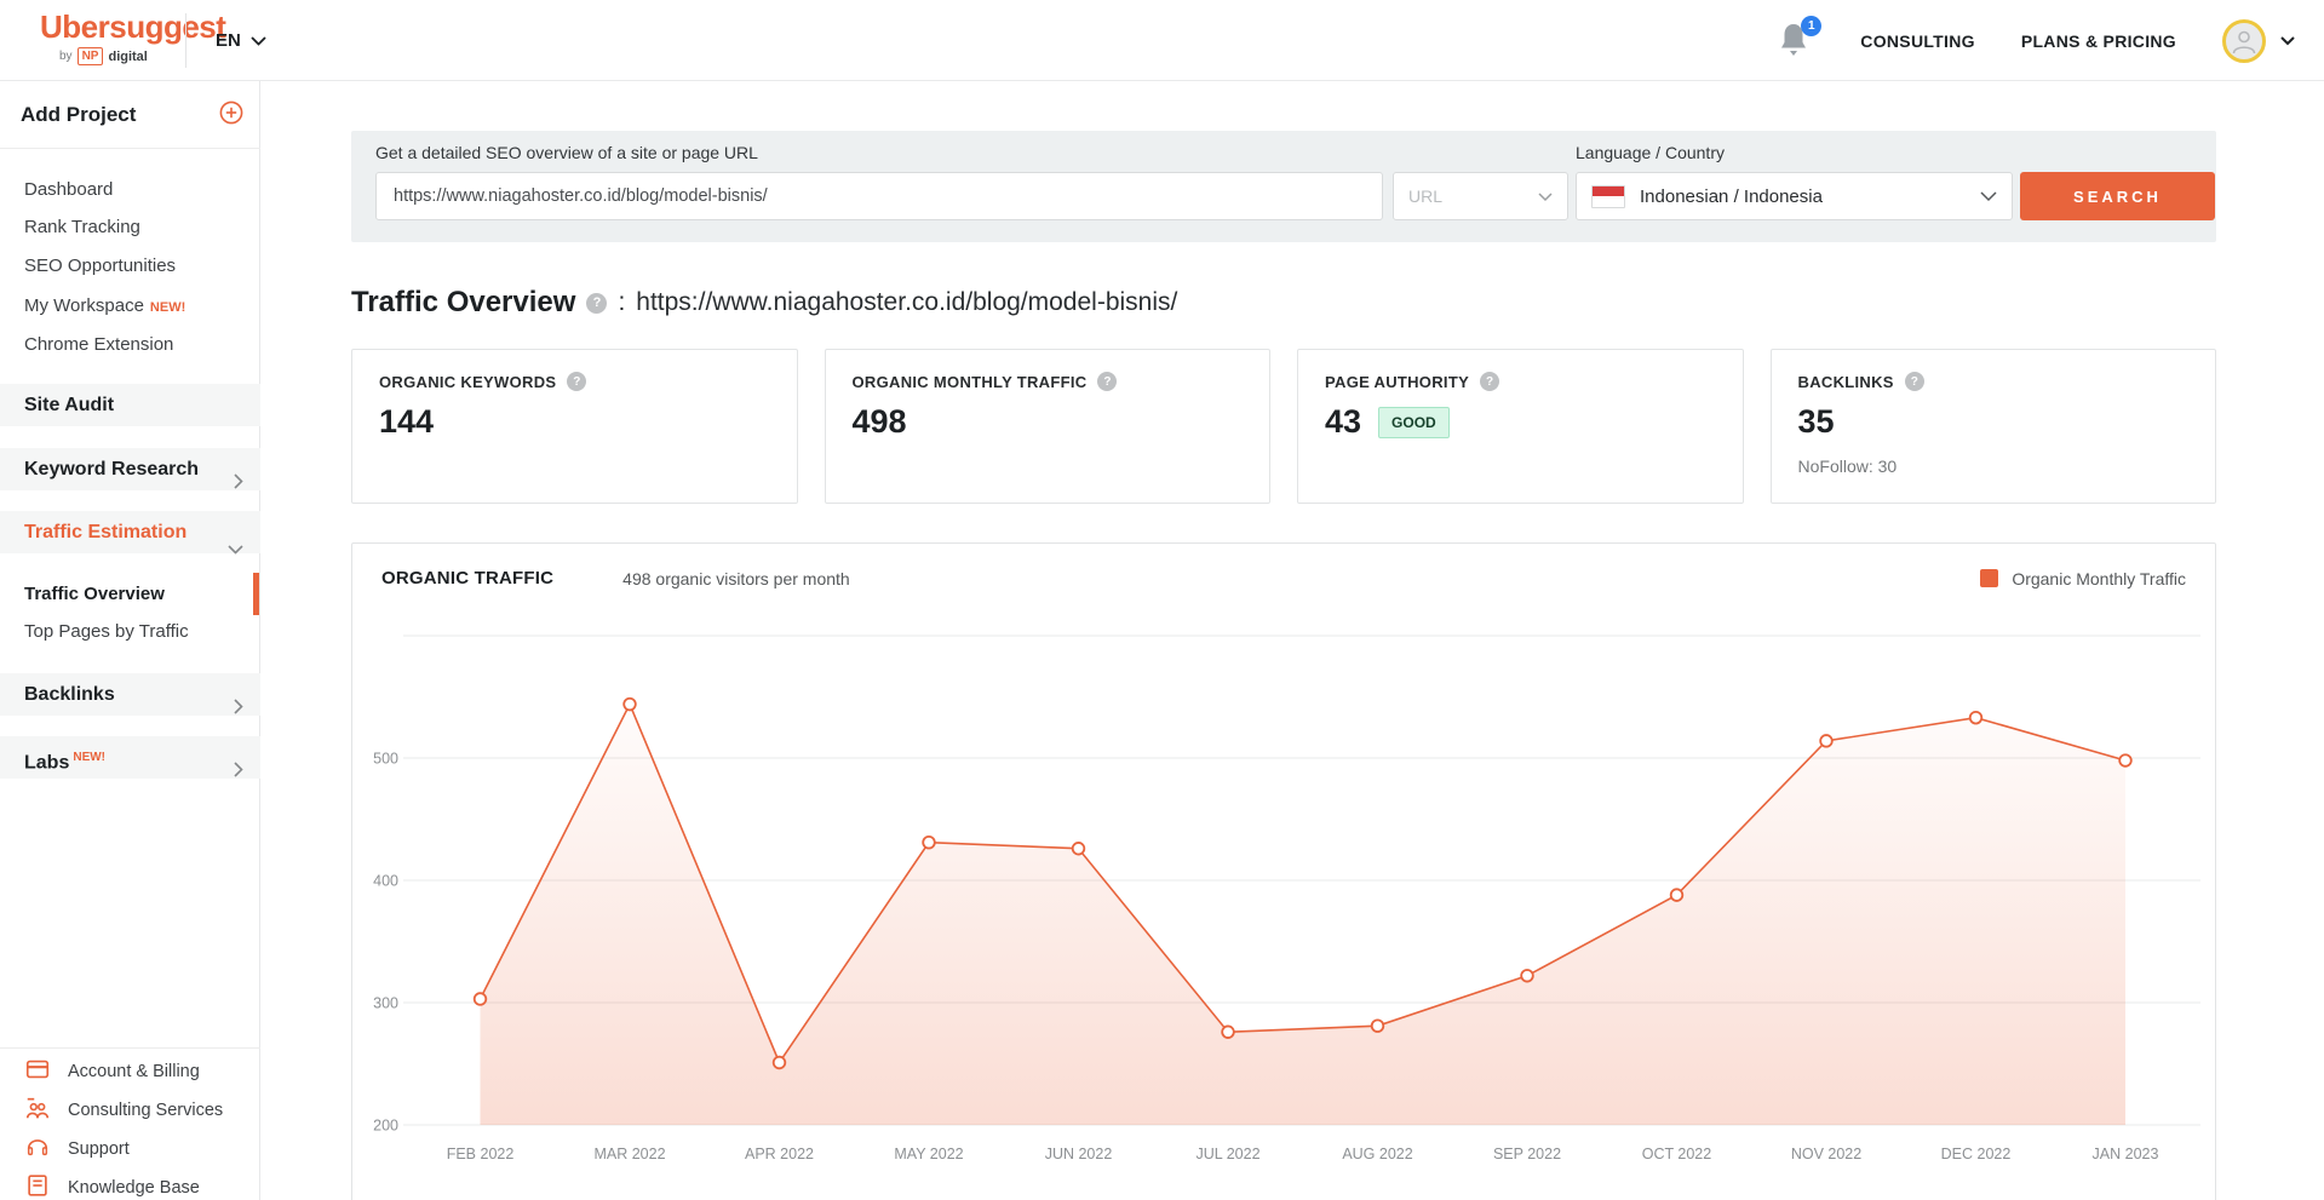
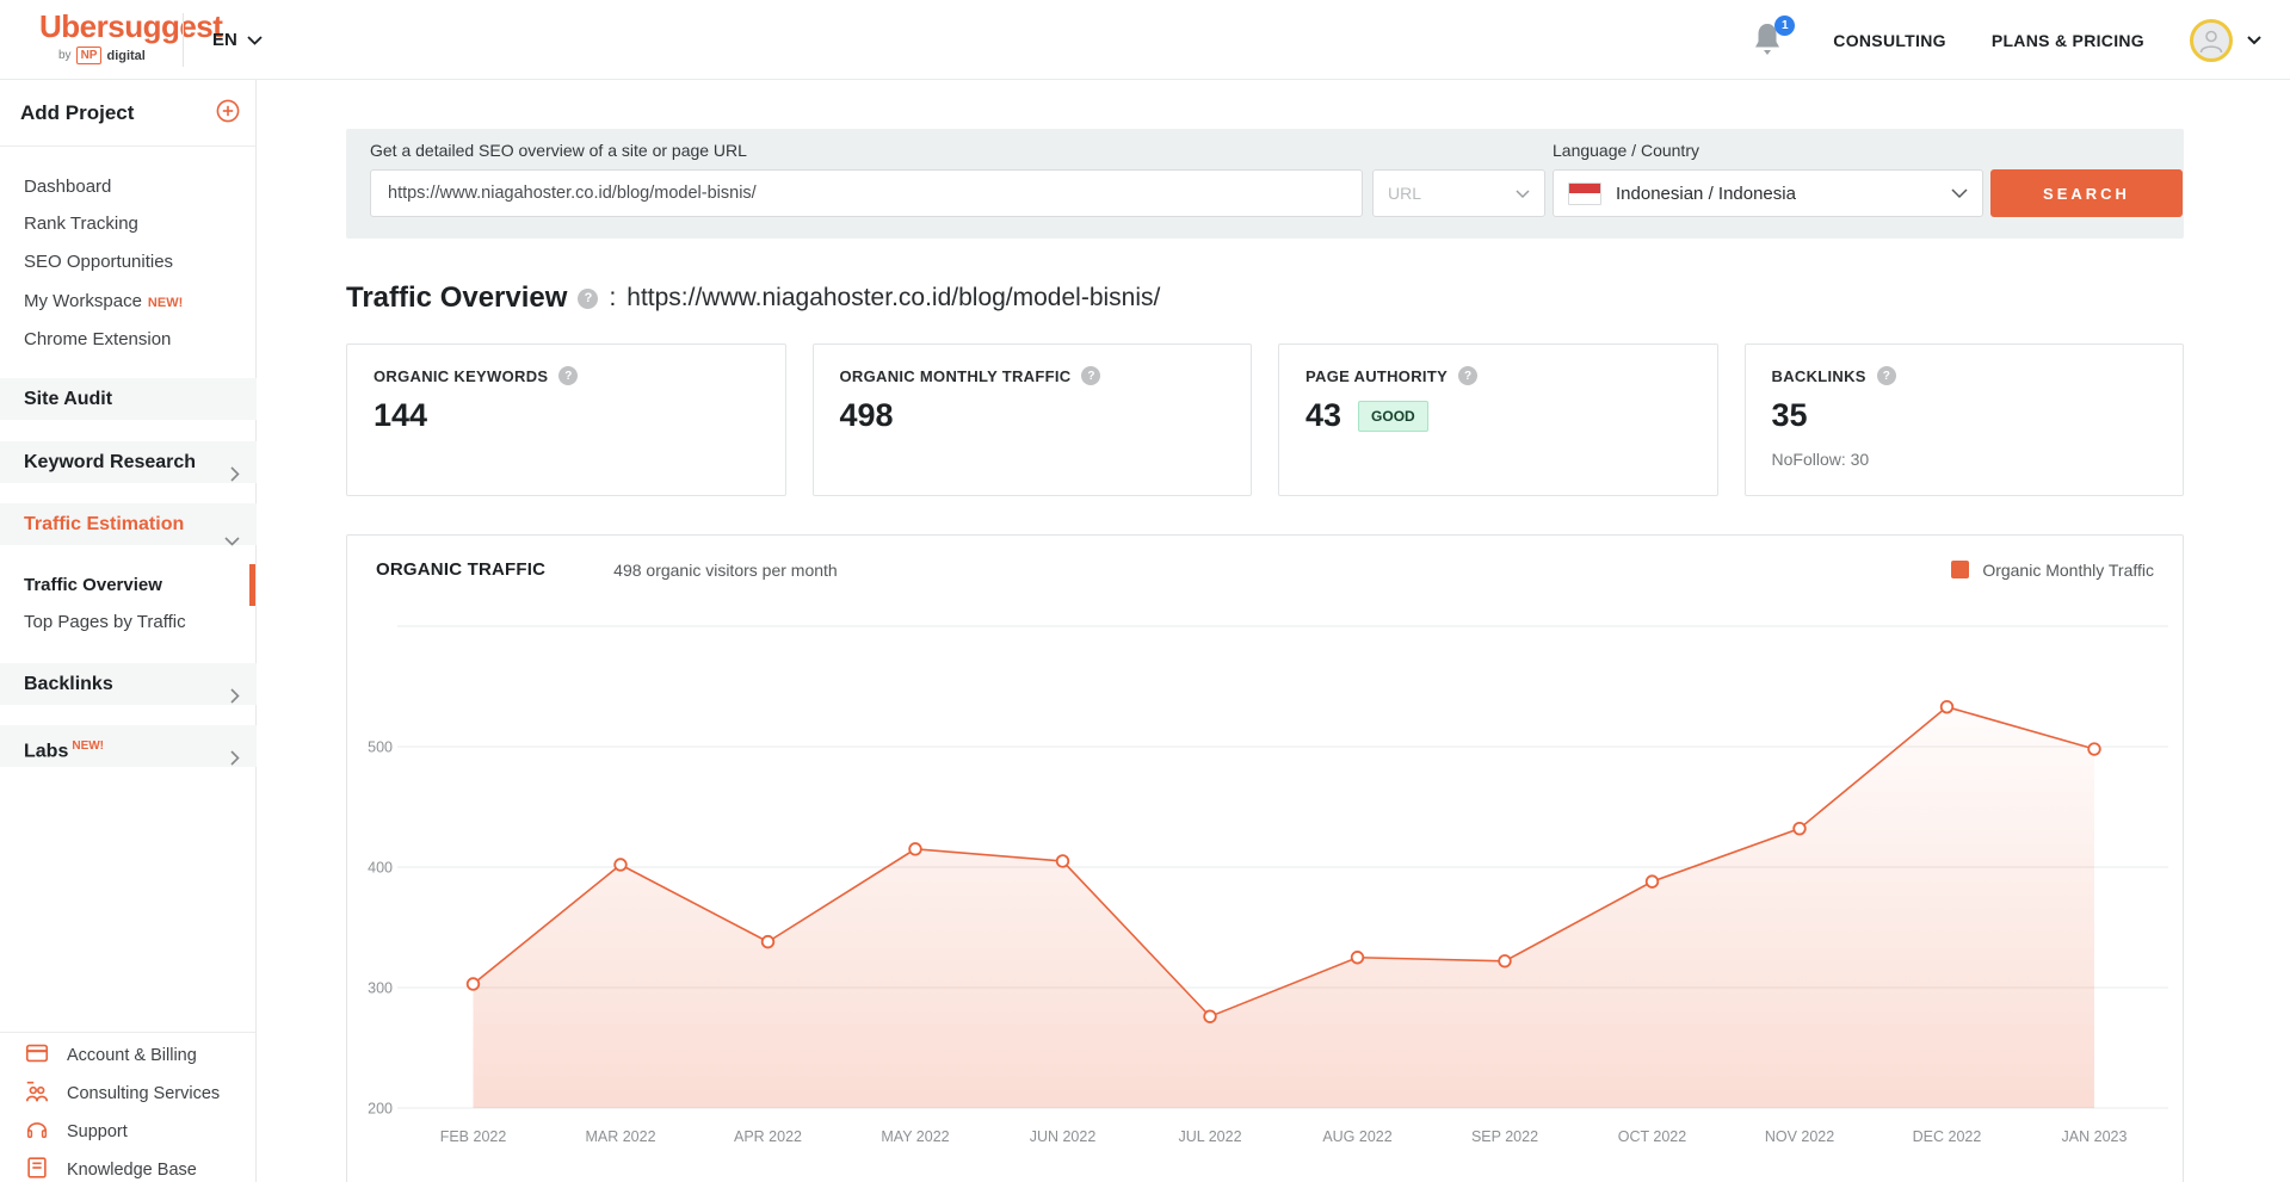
MAR 2022: 544 -> 402
APR 2022: 251 -> 338
MAY 2022: 431 -> 415
JUN 2022: 426 -> 405
AUG 2022: 281 -> 325
NOV 2022: 514 -> 432
